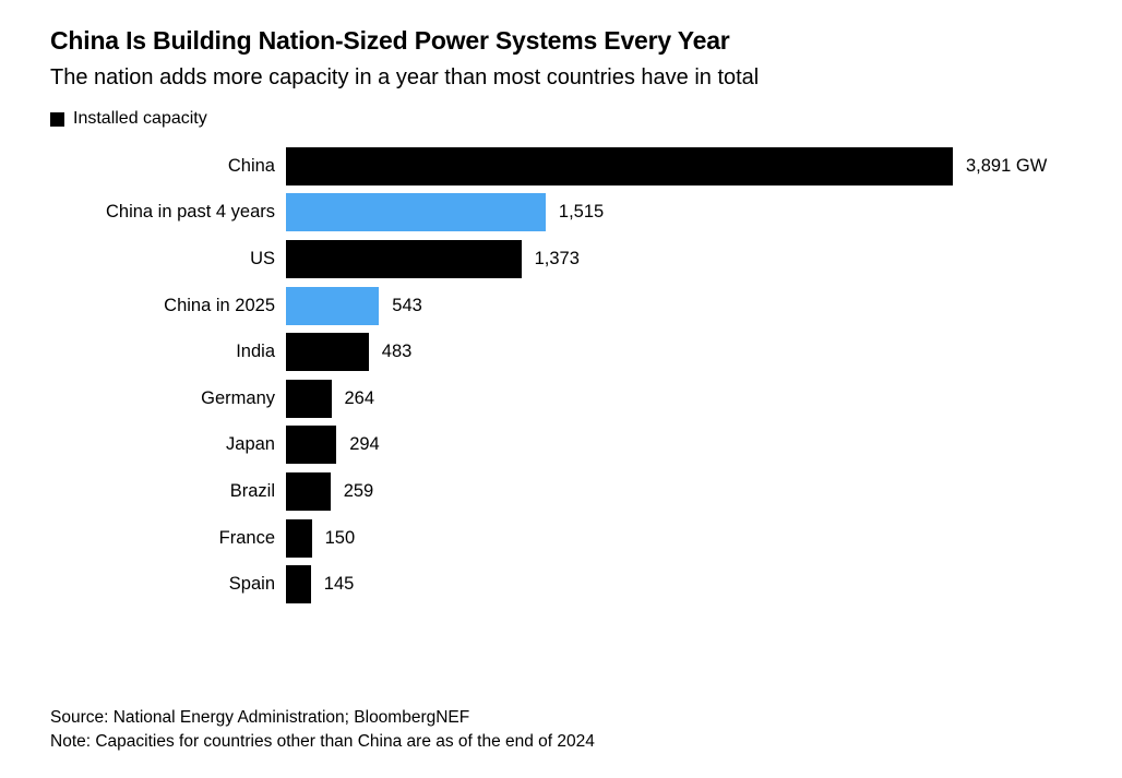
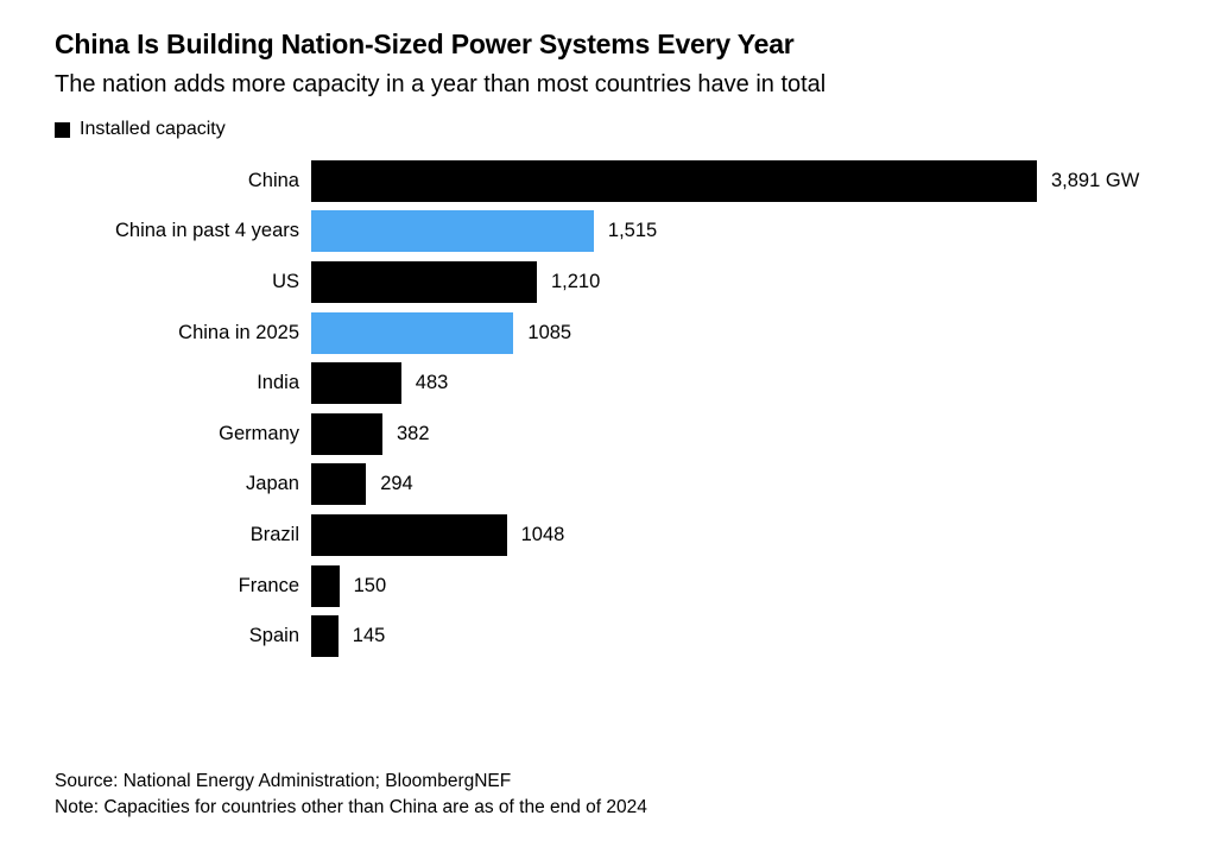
US: 1,373 -> 1,210
China in 2025: 543 -> 1085
Germany: 264 -> 382
Brazil: 259 -> 1048
